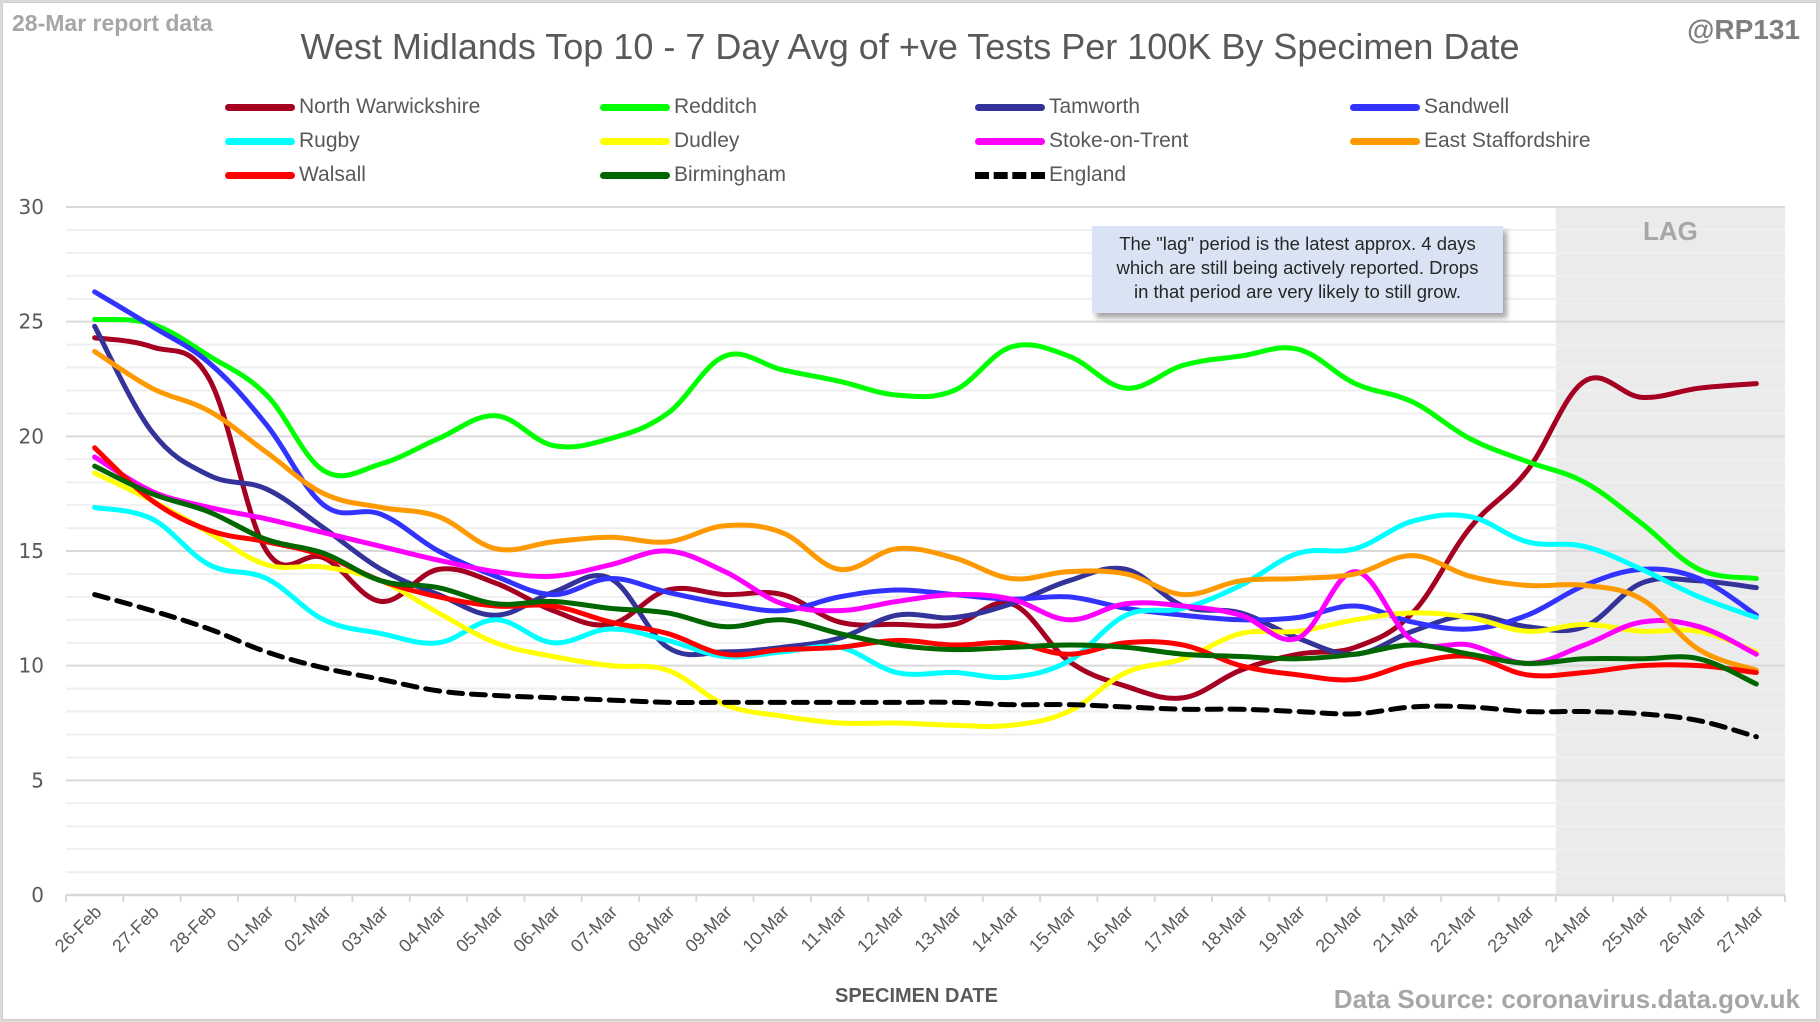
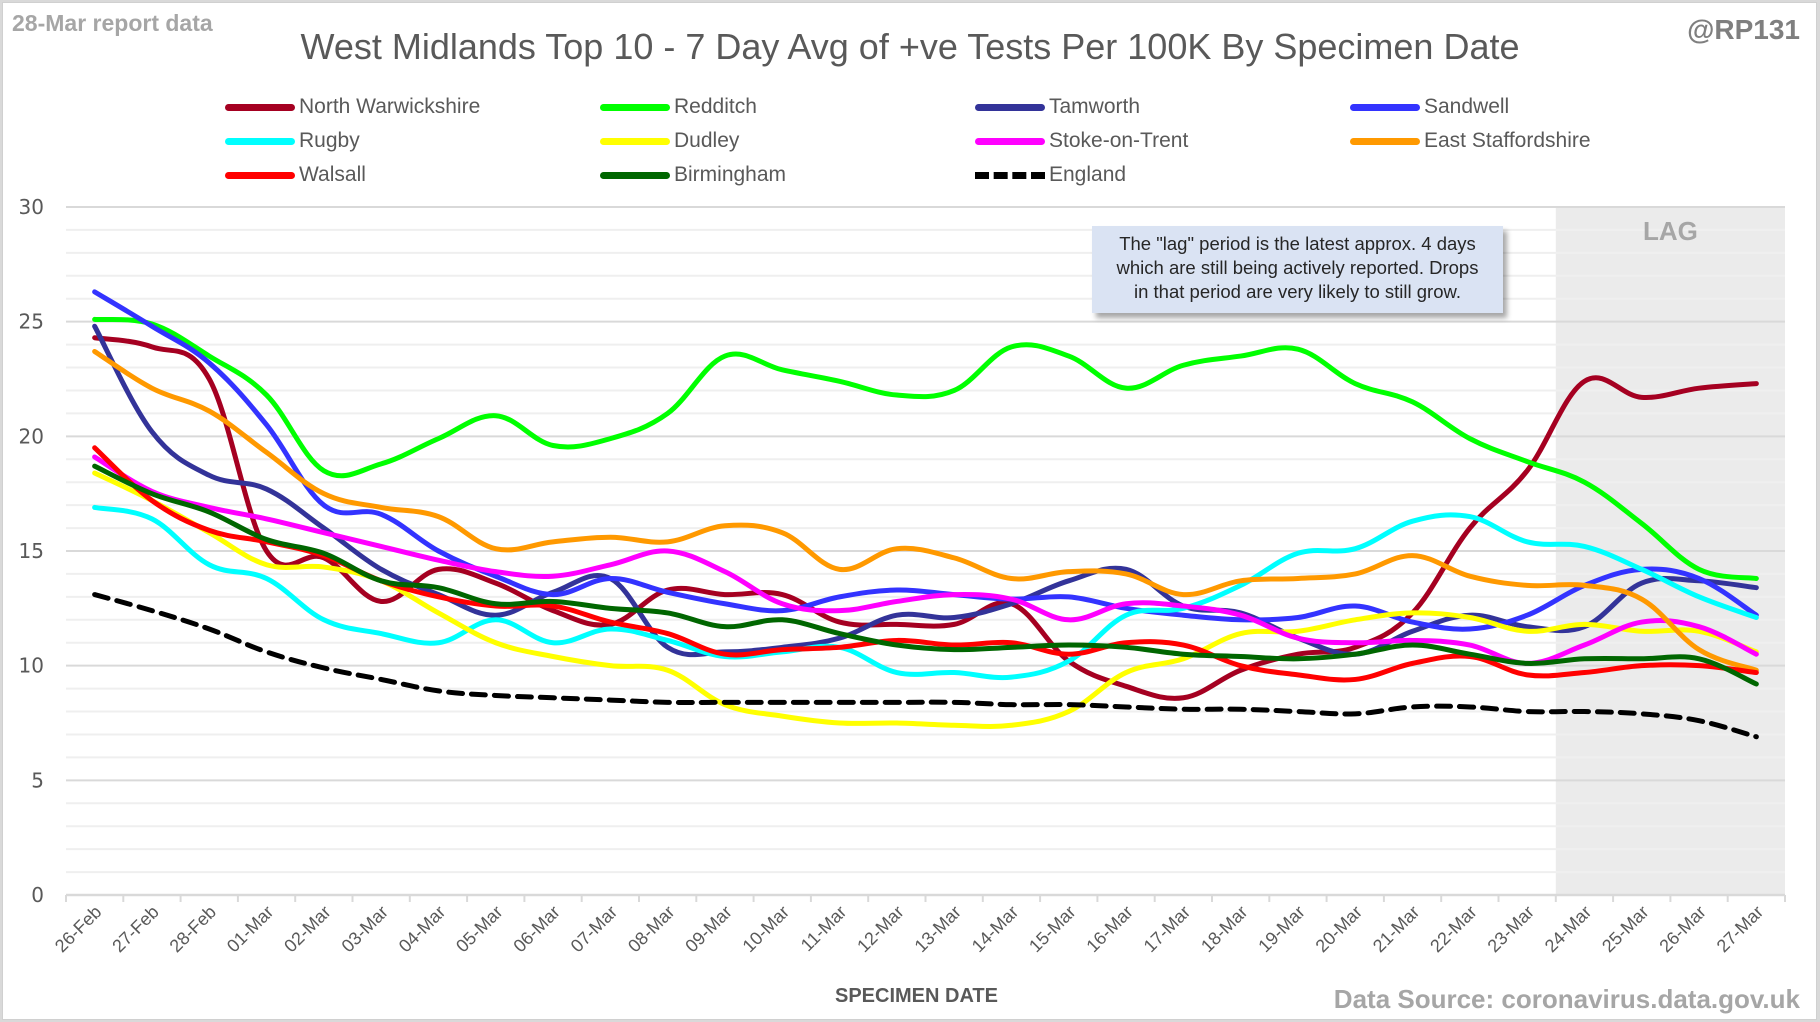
Stoke-on-Trent/20-Mar: 14.1 -> 11.0
